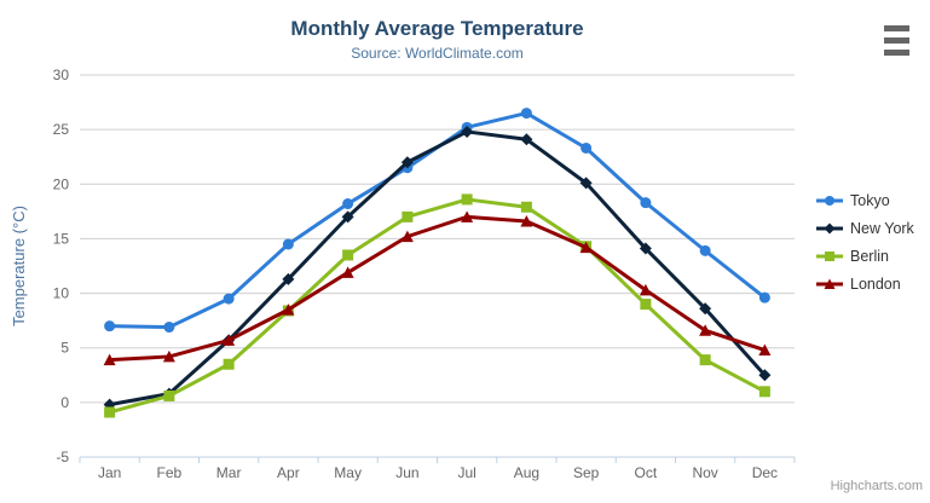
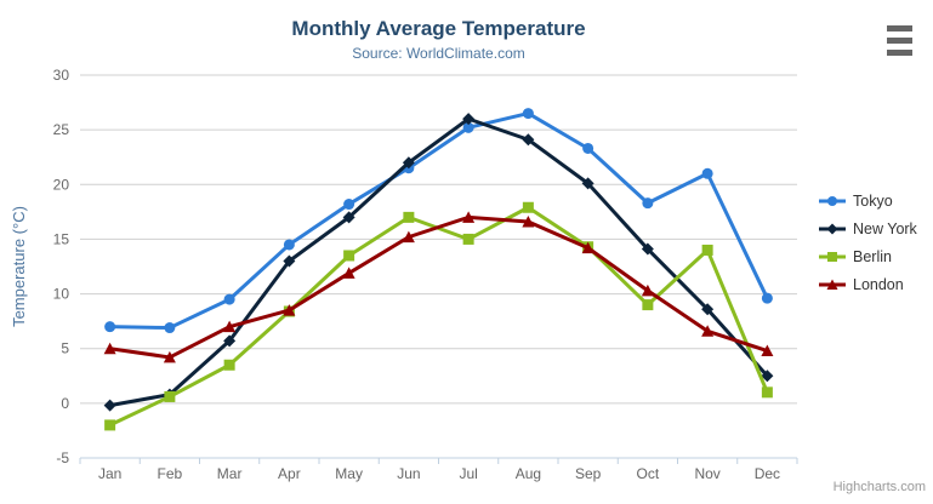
Berlin/Jan: -1 -> -2
London/Jan: 4 -> 5
London/Mar: 6 -> 7
New York/Apr: 11 -> 13
New York/Jul: 25 -> 26
Berlin/Jul: 19 -> 15
Tokyo/Nov: 14 -> 21
Berlin/Nov: 4 -> 14
